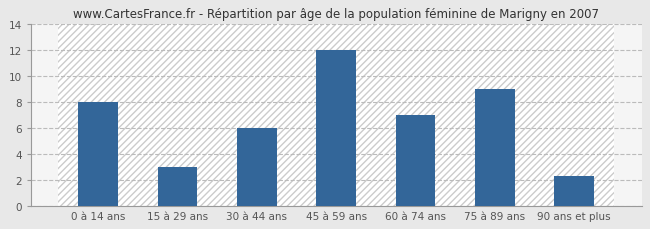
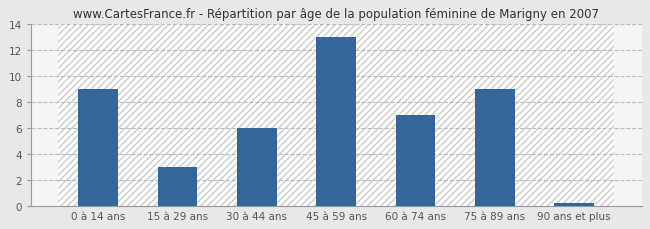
0 à 14 ans: 8.0 -> 9.0
45 à 59 ans: 12.0 -> 13.0
90 ans et plus: 2.3 -> 0.2
